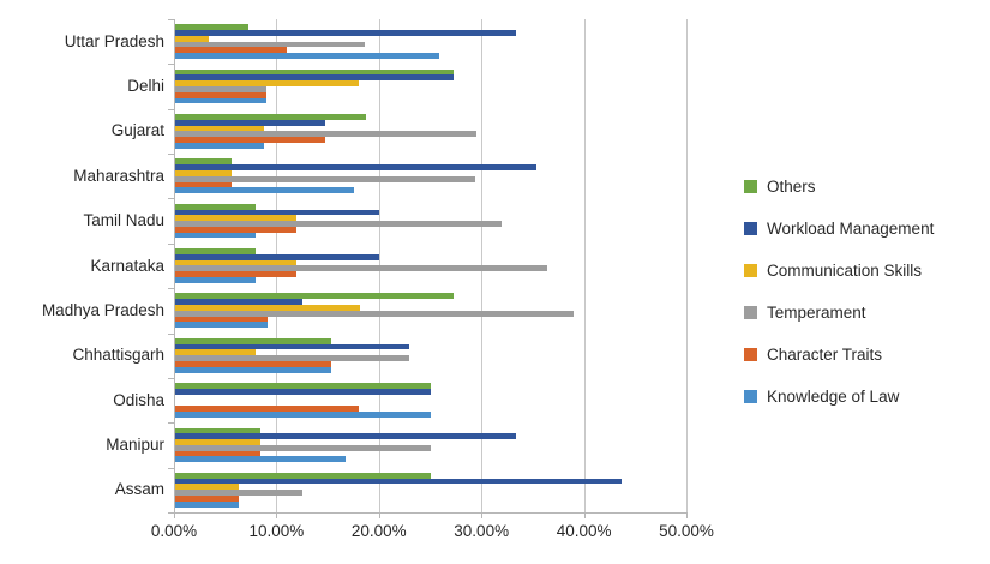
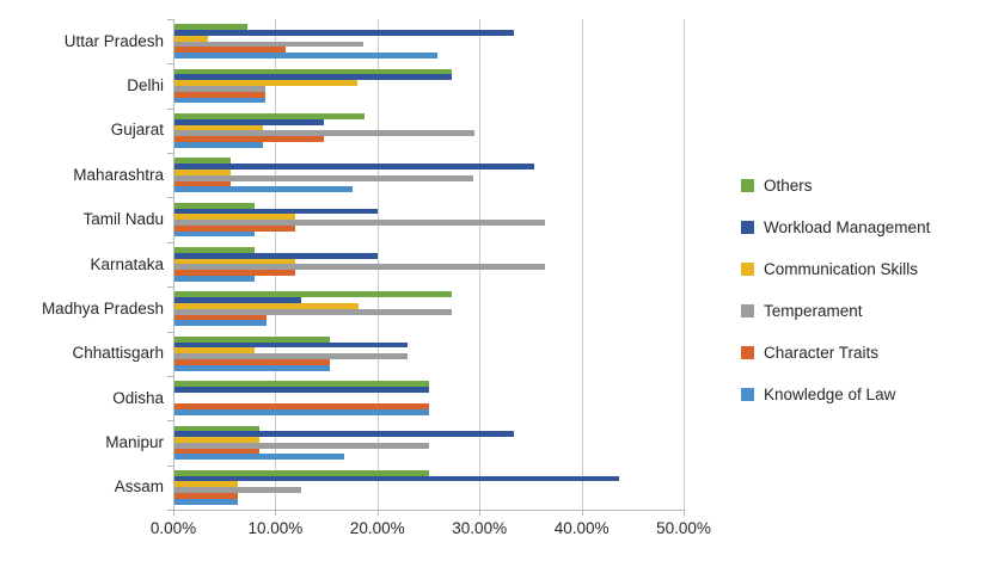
Temperament/Tamil Nadu: 32% -> 36%
Temperament/Madhya Pradesh: 39% -> 27%
Character Traits/Odisha: 18% -> 25%
